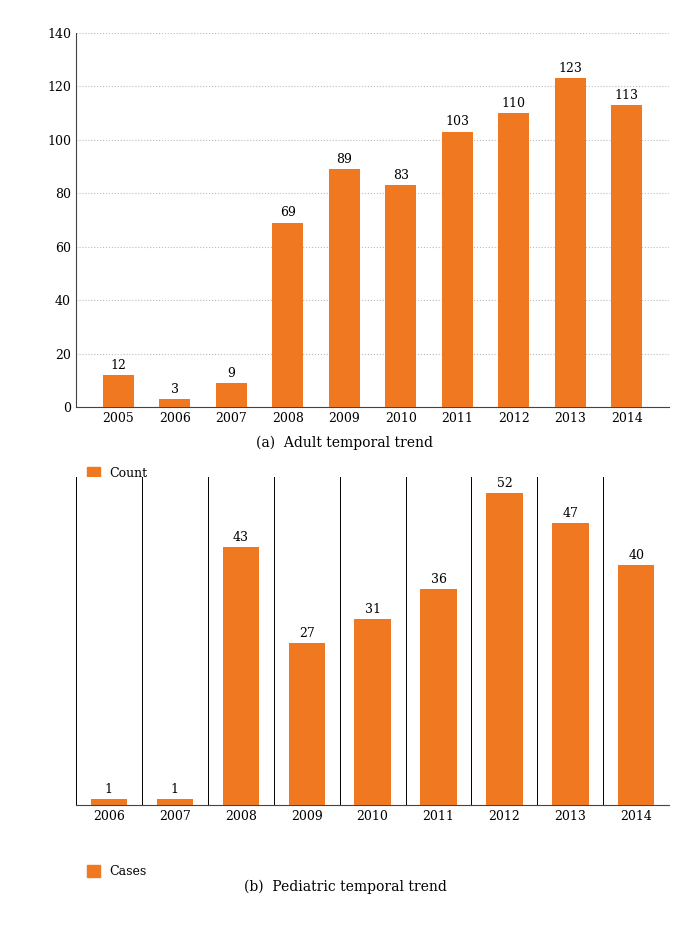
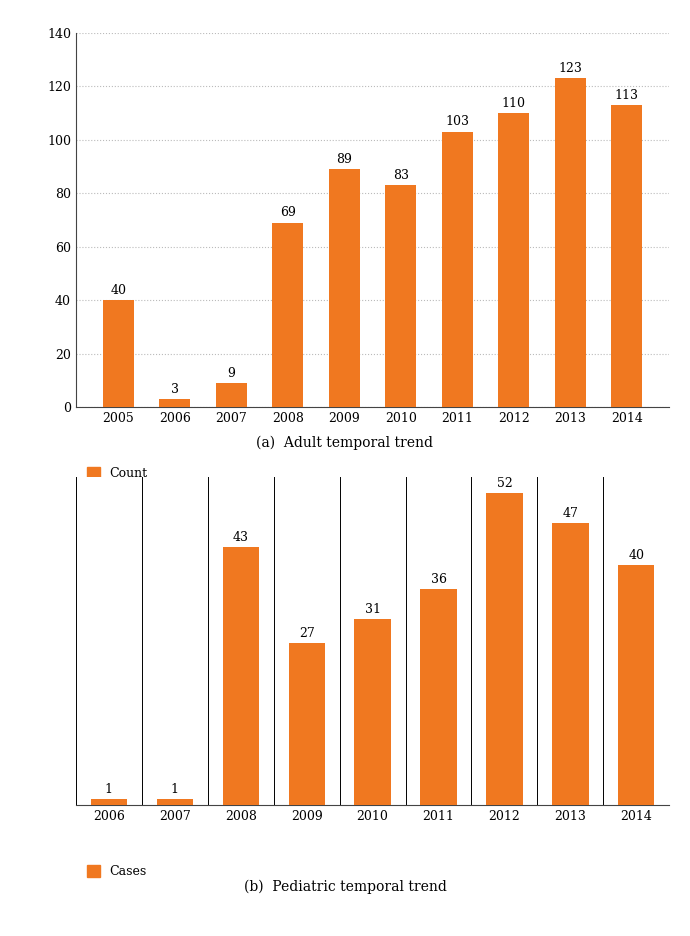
2005: 12 -> 40
